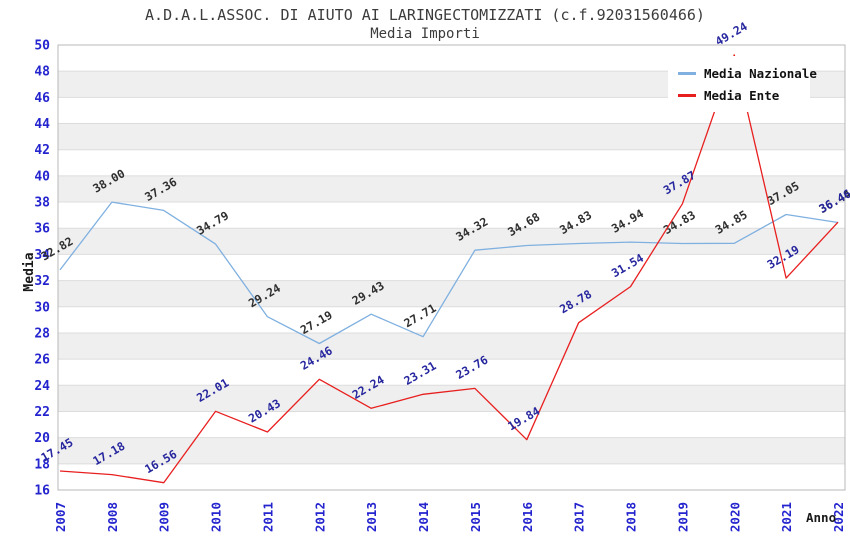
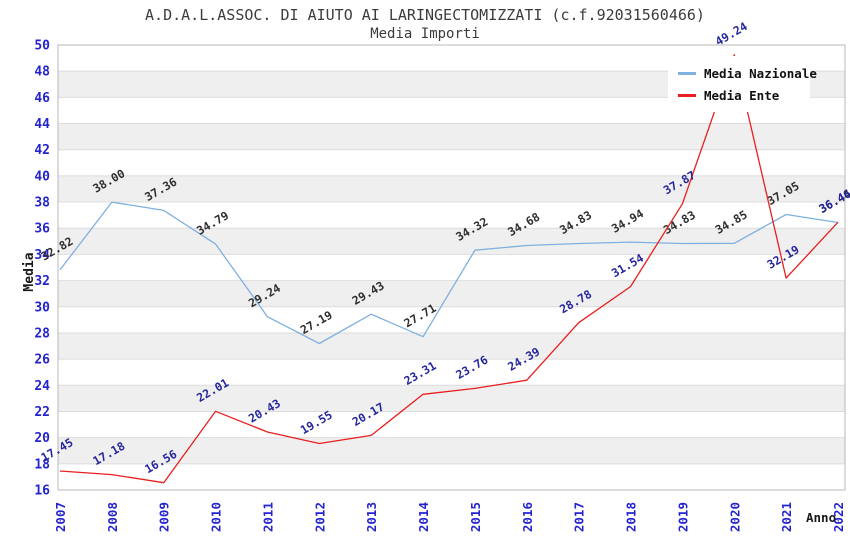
Media Ente/2012: 24.46 -> 19.55
Media Ente/2013: 22.24 -> 20.17
Media Ente/2016: 19.84 -> 24.39
